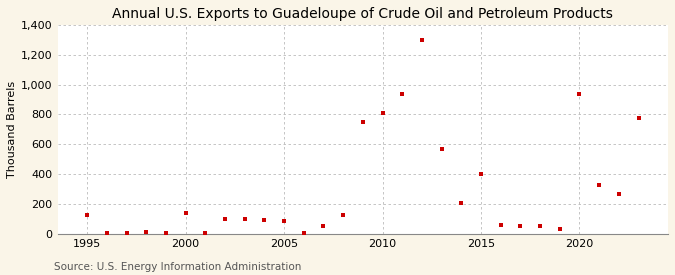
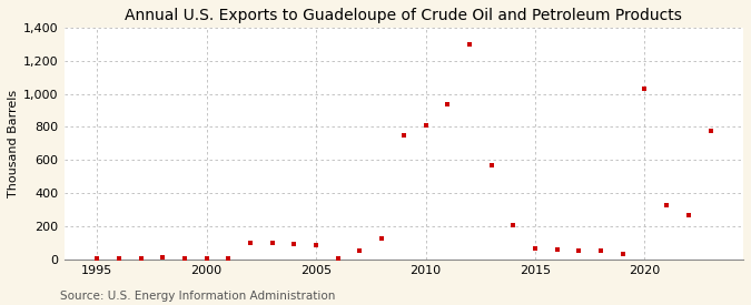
1995: 130 -> 0
2000: 140 -> 0
2015: 400 -> 60
2020: 940 -> 1,030
